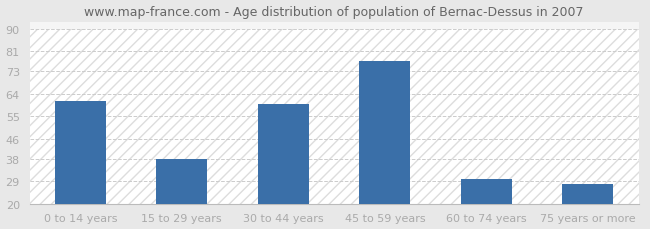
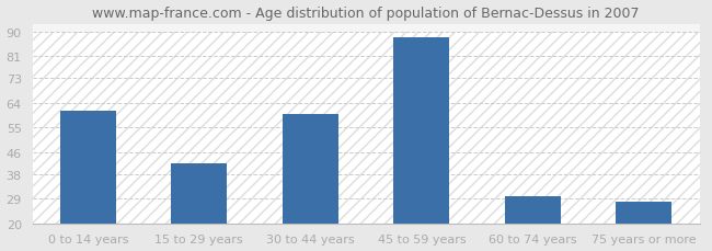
15 to 29 years: 38 -> 42
45 to 59 years: 77 -> 88
